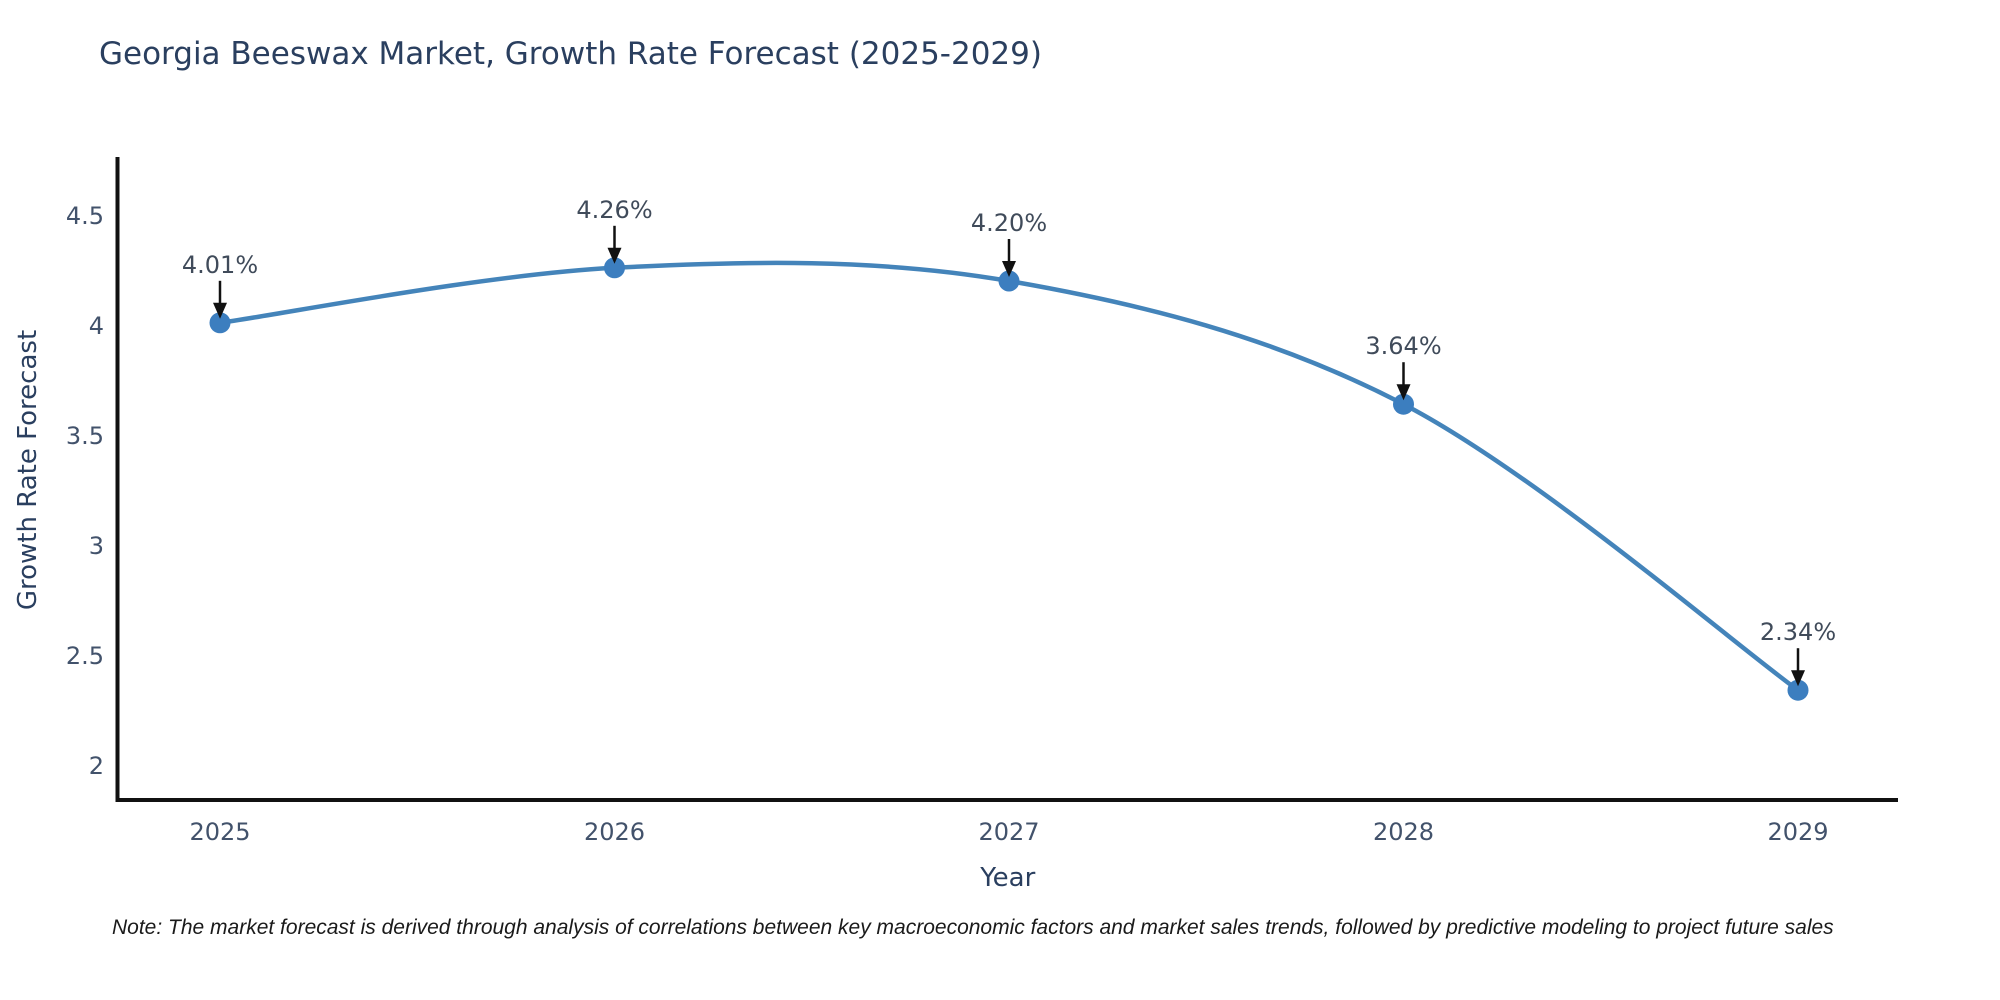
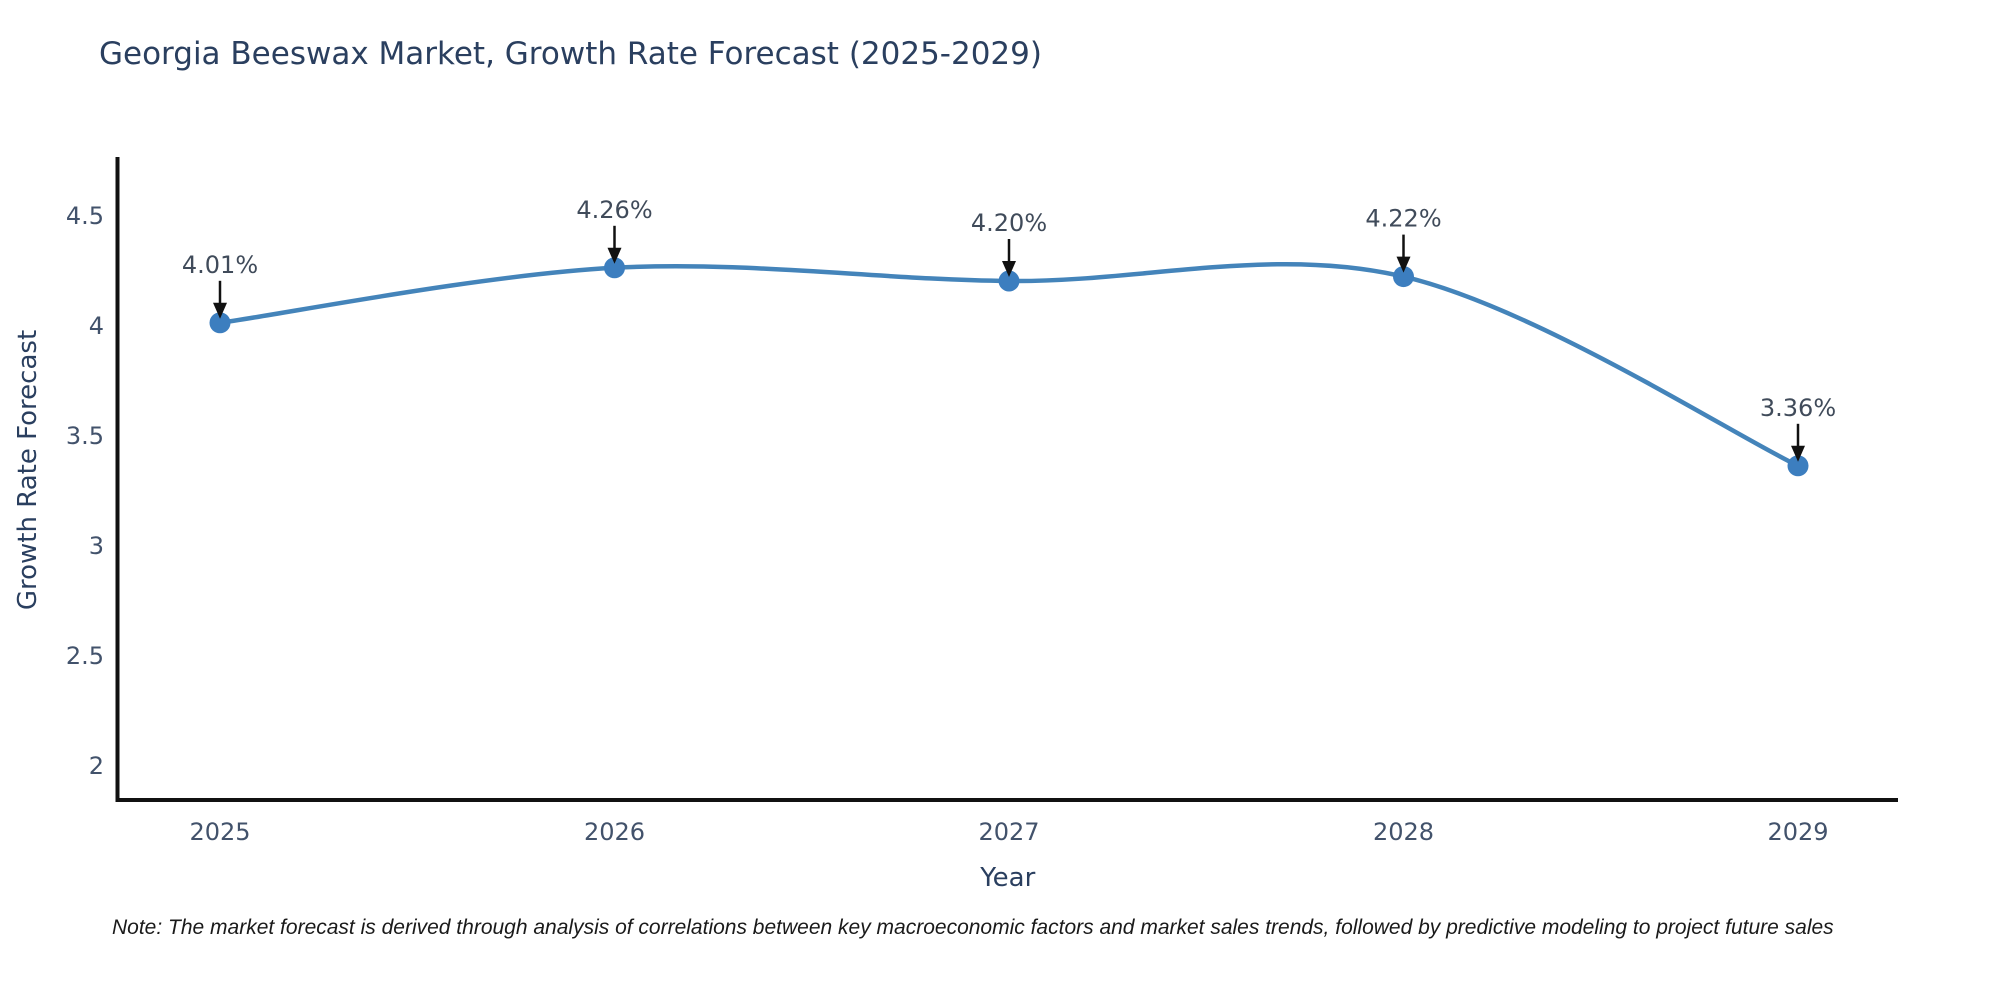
2028: 3.64% -> 4.22%
2029: 2.34% -> 3.36%
